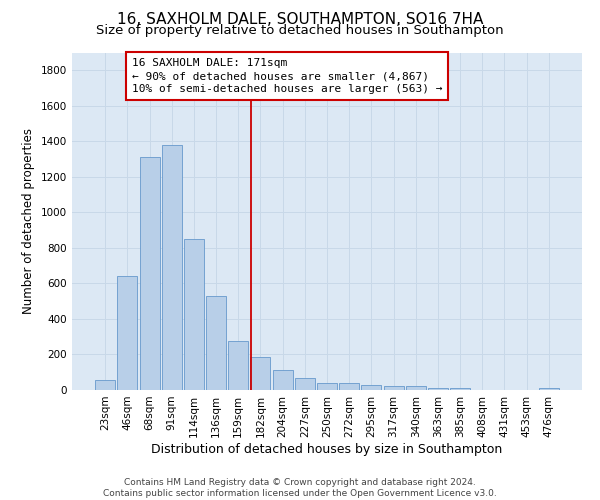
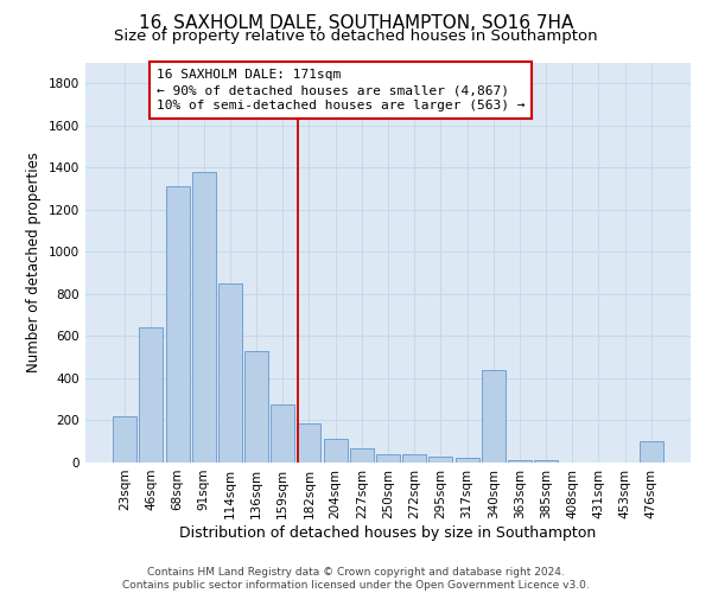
23sqm: 60 -> 220
340sqm: 20 -> 440
476sqm: 10 -> 100
